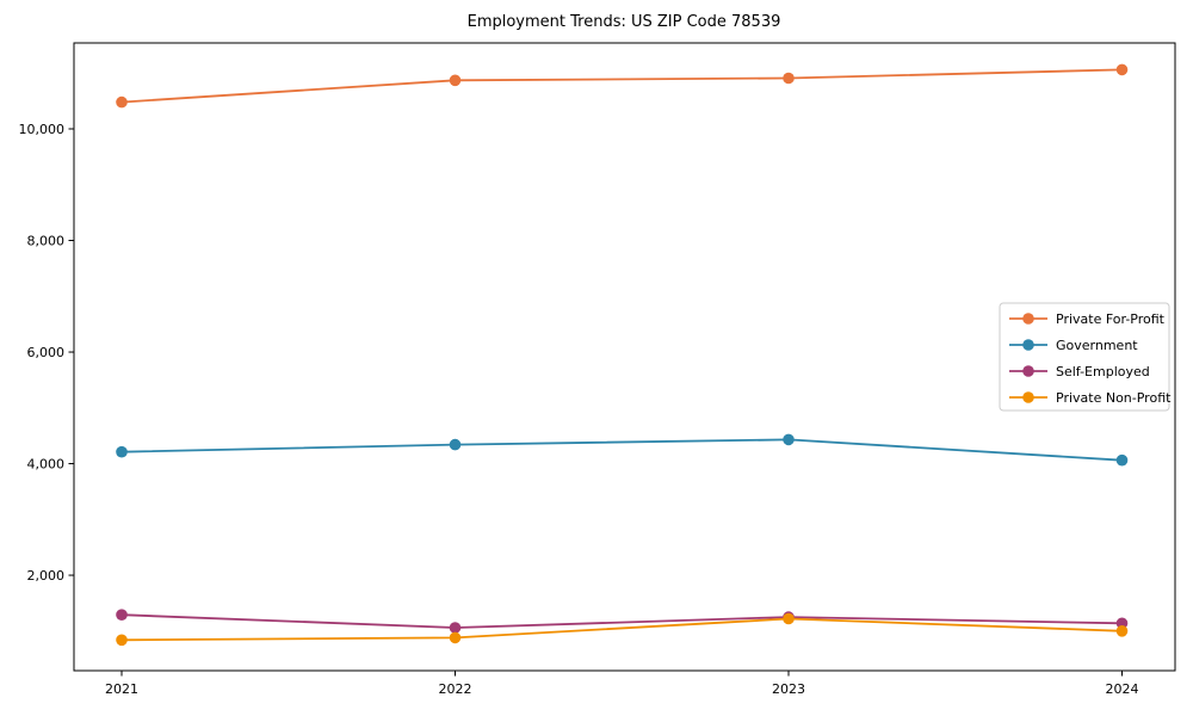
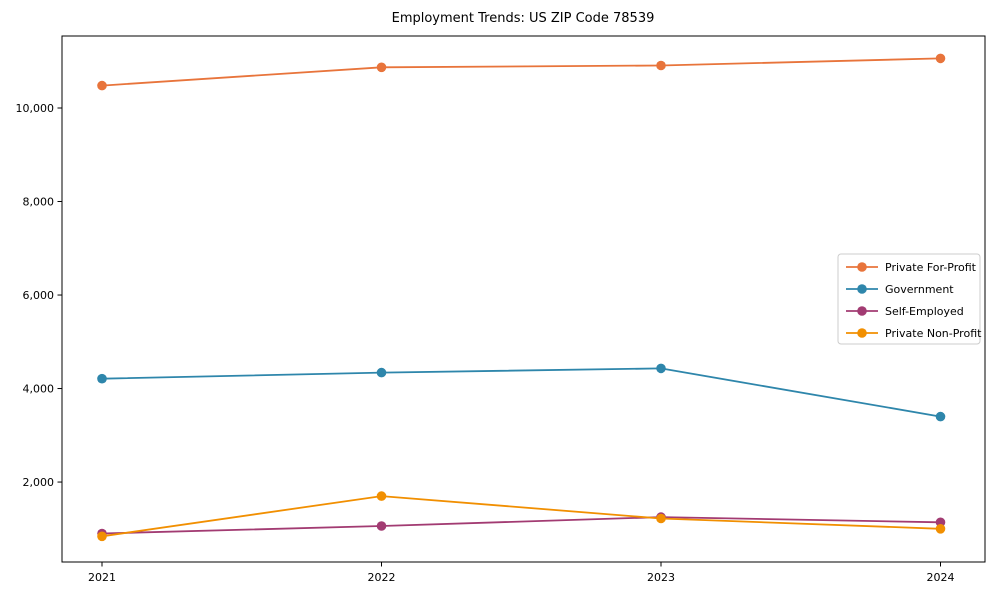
Self-Employed/2021: 1300 -> 900
Private Non-Profit/2022: 900 -> 1700
Government/2024: 4100 -> 3400
